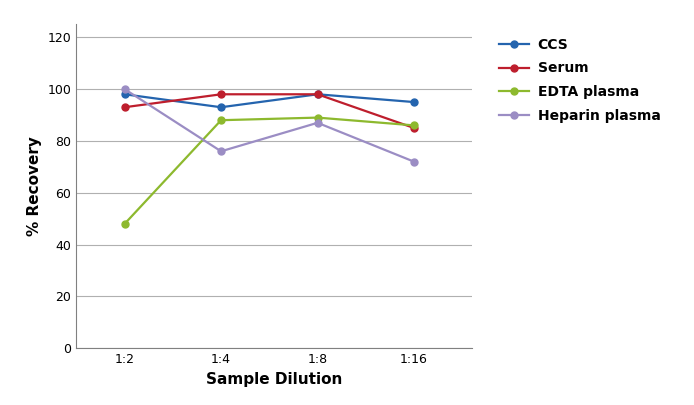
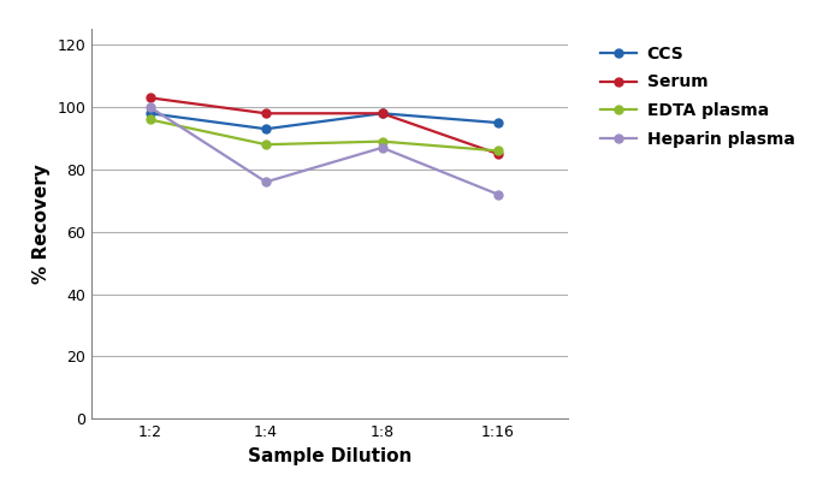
Serum/1:2: 93 -> 103
EDTA plasma/1:2: 48 -> 96
